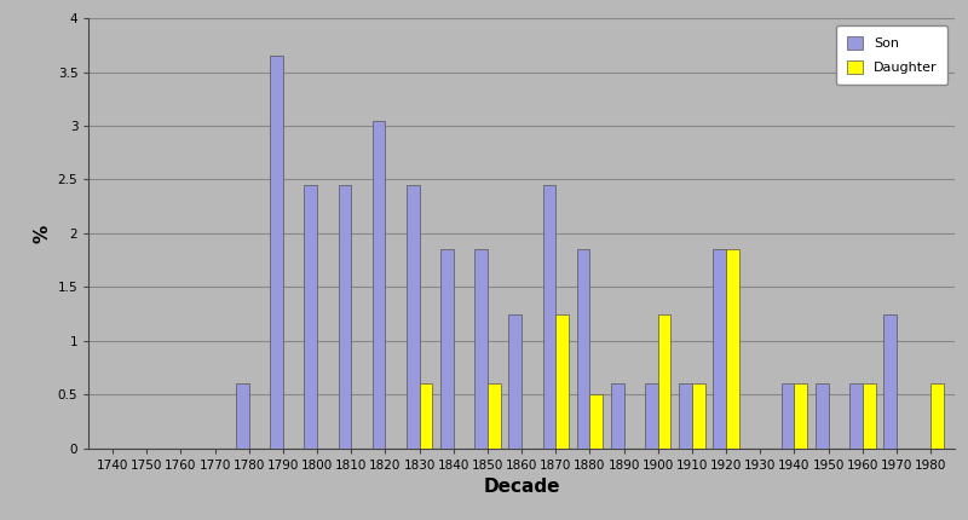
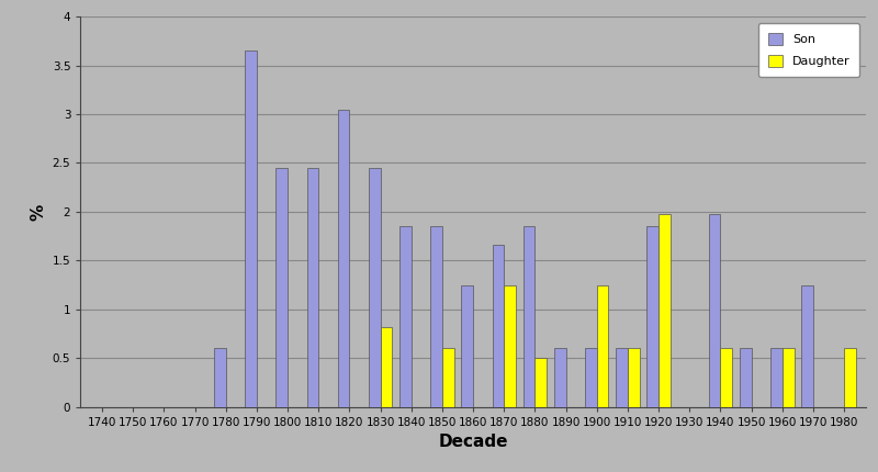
Daughter/1830: 0.60 -> 0.82
Son/1870: 2.45 -> 1.66
Daughter/1920: 1.85 -> 1.98
Son/1940: 0.60 -> 1.98
